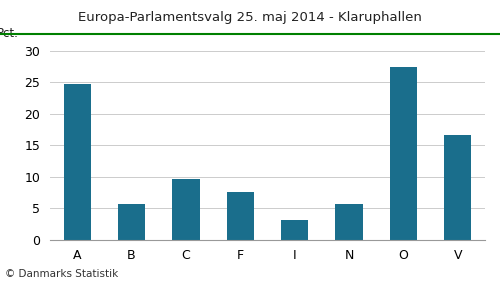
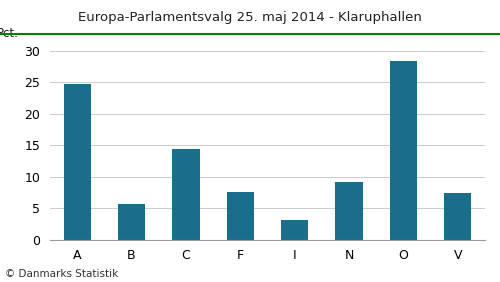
C: 9.6 -> 14.4
N: 5.7 -> 9.2
O: 27.5 -> 28.4
V: 16.7 -> 7.4
